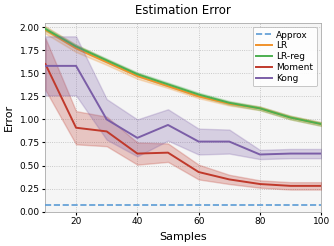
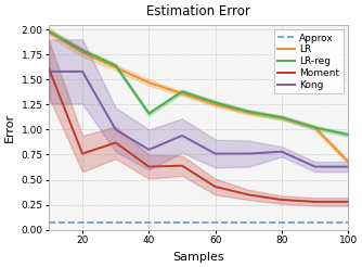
Moment/20: 0.91 -> 0.76
LR-reg/40: 1.49 -> 1.16
Kong/80: 0.62 -> 0.78
LR/100: 0.95 -> 0.68
